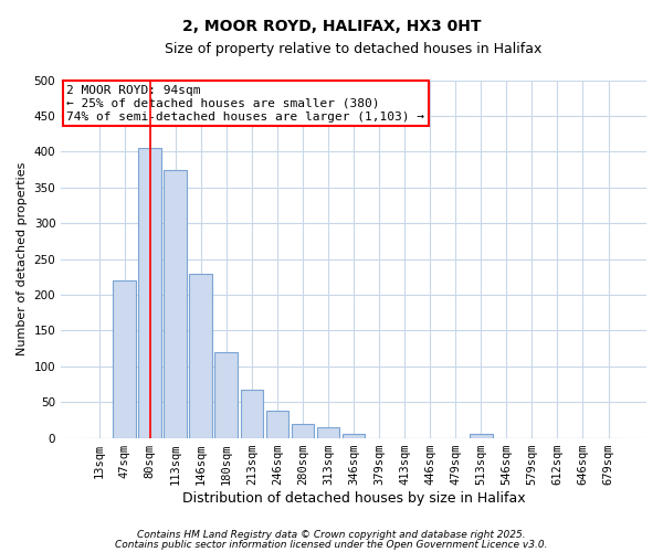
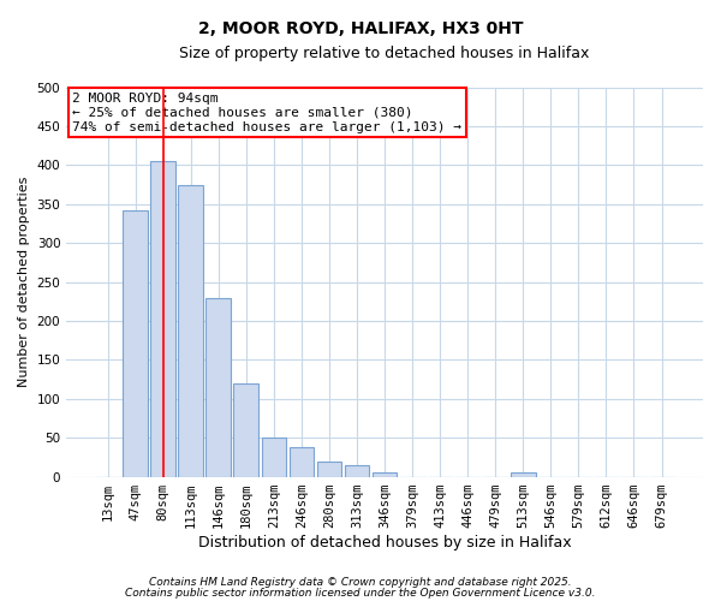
47sqm: 220 -> 342
213sqm: 68 -> 50
